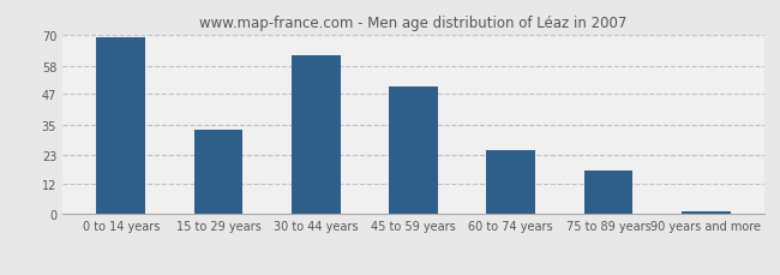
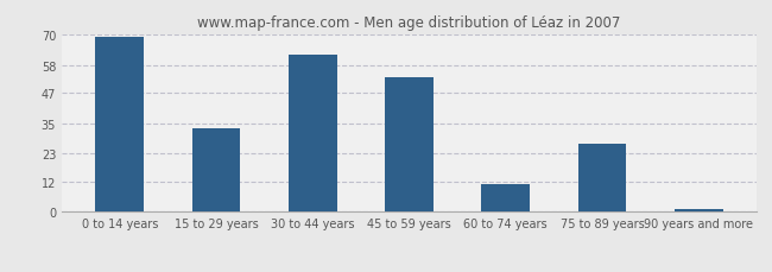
45 to 59 years: 50 -> 53
60 to 74 years: 25 -> 11
75 to 89 years: 17 -> 27
